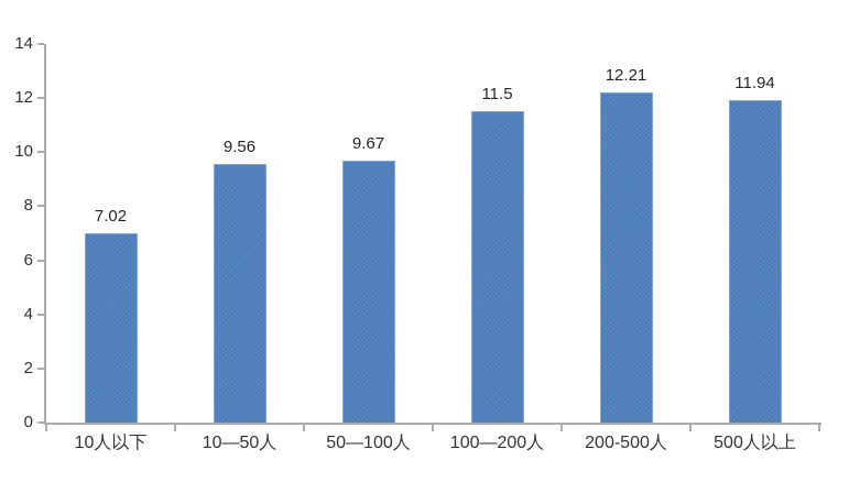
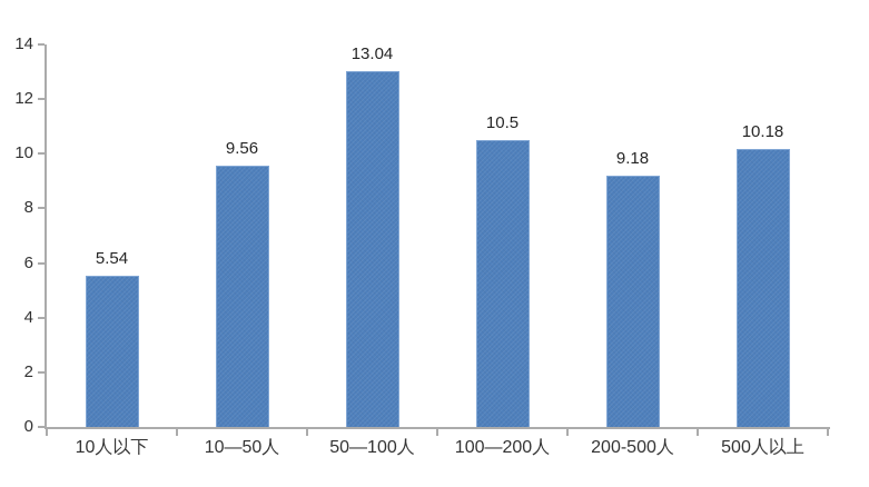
10人以下: 7.02 -> 5.54
50—100人: 9.67 -> 13.04
100—200人: 11.5 -> 10.5
200-500人: 12.21 -> 9.18
500人以上: 11.94 -> 10.18
